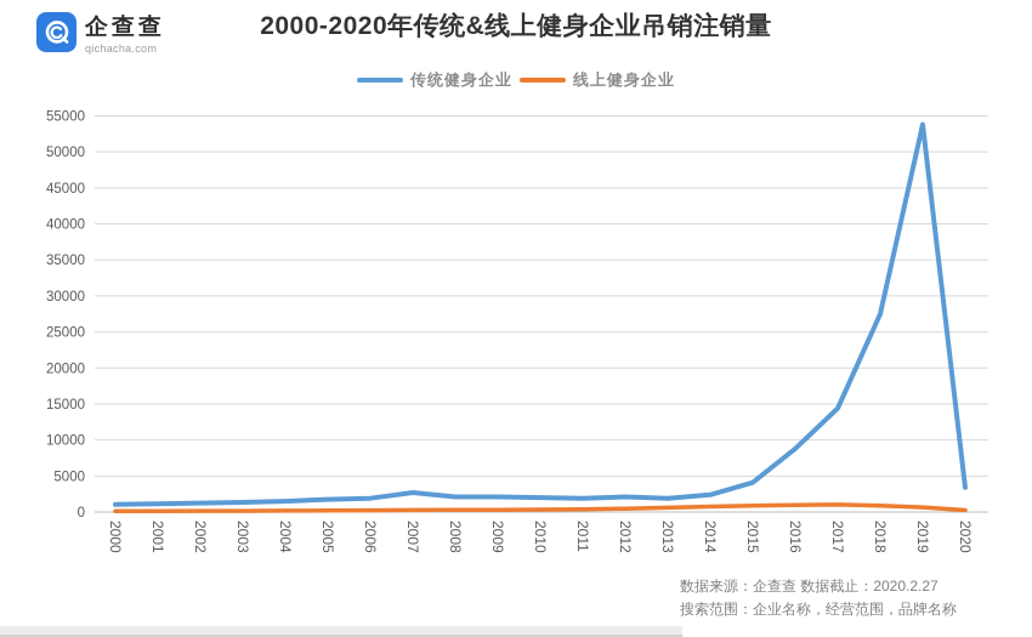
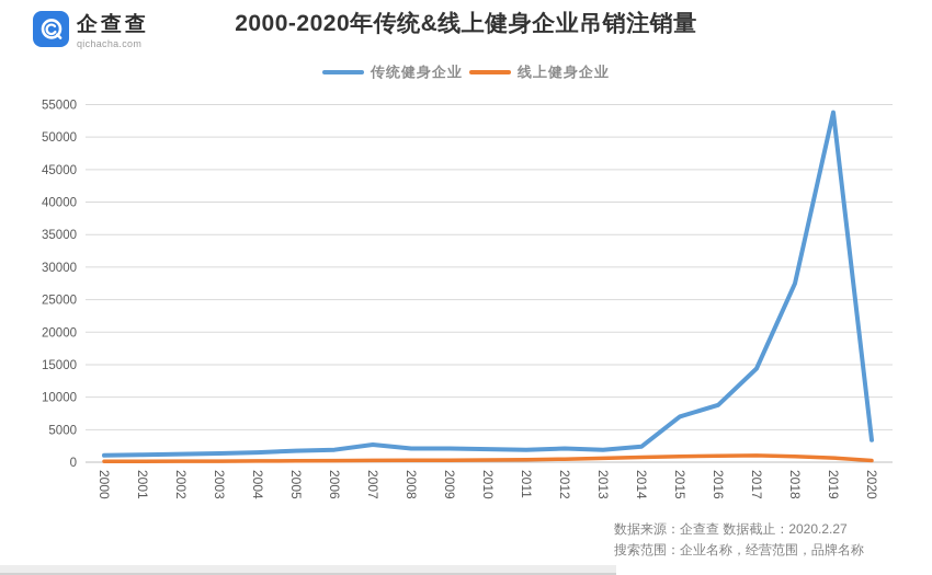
传统健身企业/2015: 4000 -> 7000
